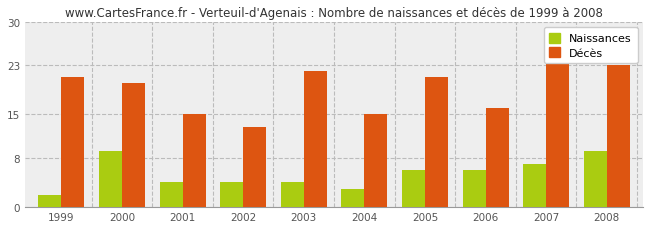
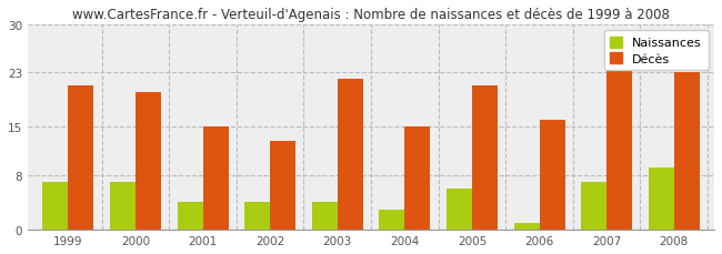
Naissances/1999: 2 -> 7
Naissances/2000: 9 -> 7
Naissances/2006: 6 -> 1
